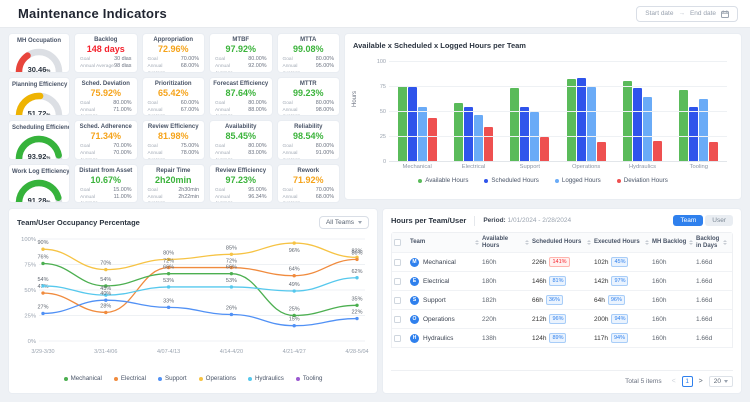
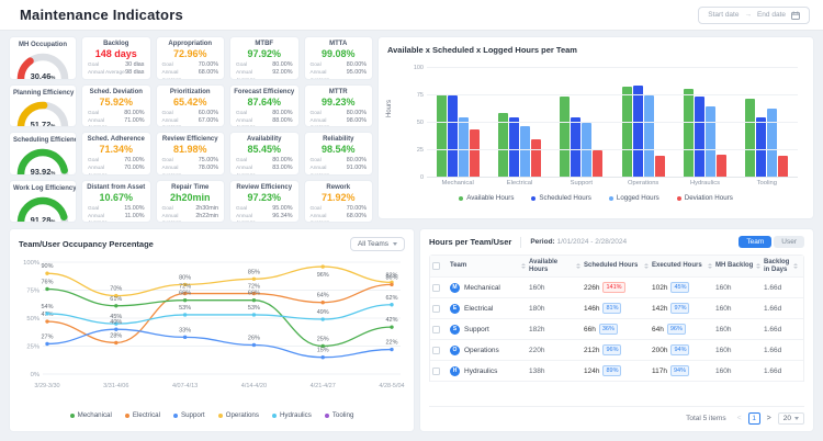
Team/User Occupancy Percentage/Mechanical/3/31-4/06: 54% -> 61%
Team/User Occupancy Percentage/Mechanical/4/28-5/04: 35% -> 42%
